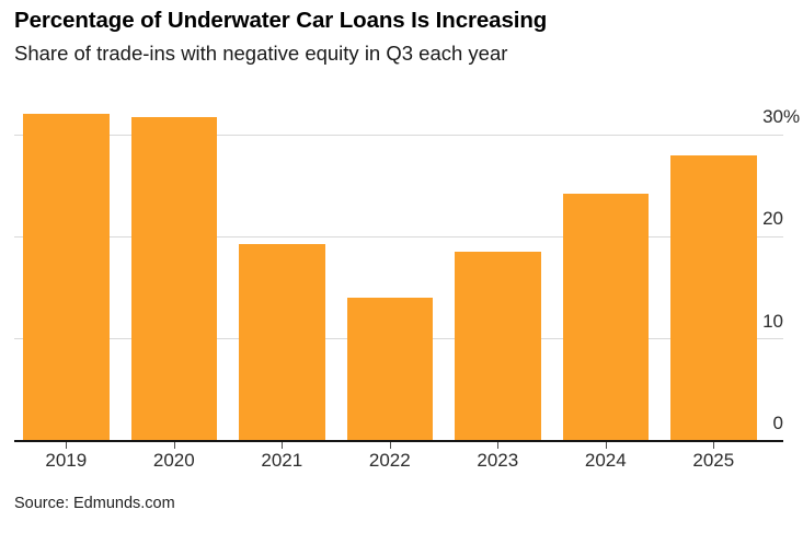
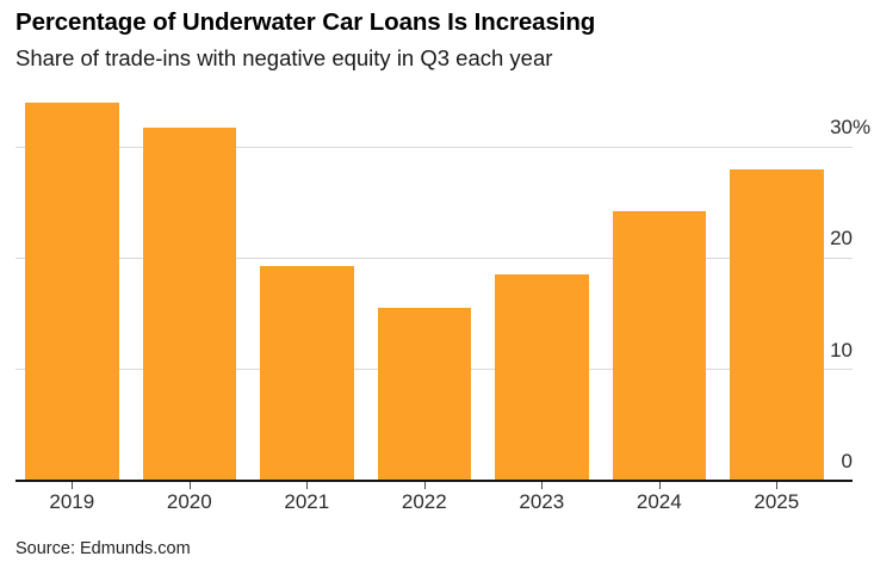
2019: 32 -> 34
2022: 14 -> 16
